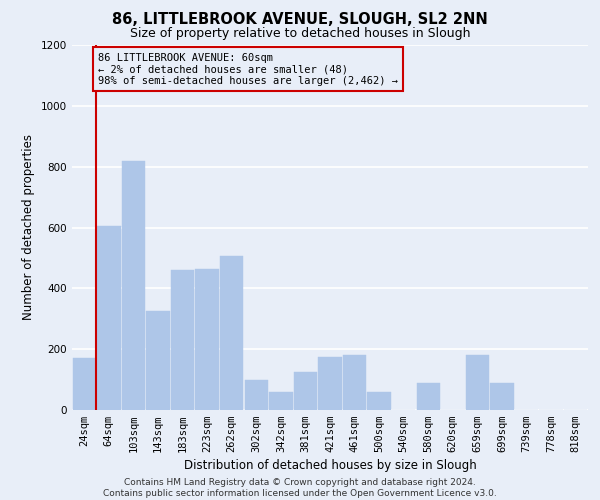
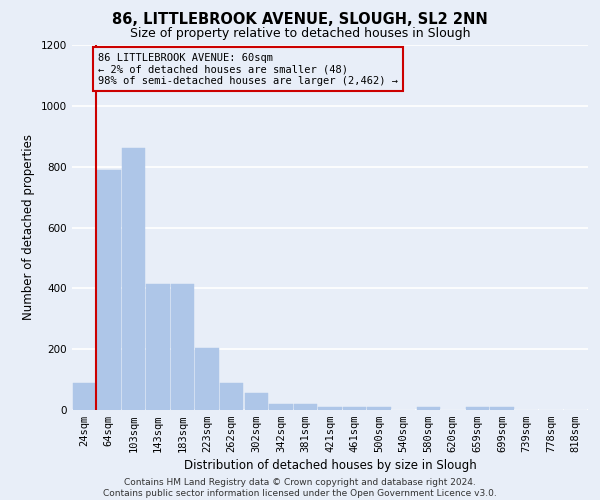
24sqm: 170 -> 90
64sqm: 605 -> 790
103sqm: 820 -> 860
143sqm: 325 -> 415
183sqm: 460 -> 415
223sqm: 465 -> 205
262sqm: 505 -> 90
302sqm: 100 -> 55
342sqm: 60 -> 20
381sqm: 125 -> 20
421sqm: 175 -> 10
461sqm: 180 -> 10
500sqm: 60 -> 10
580sqm: 90 -> 10
659sqm: 180 -> 10
699sqm: 90 -> 10
